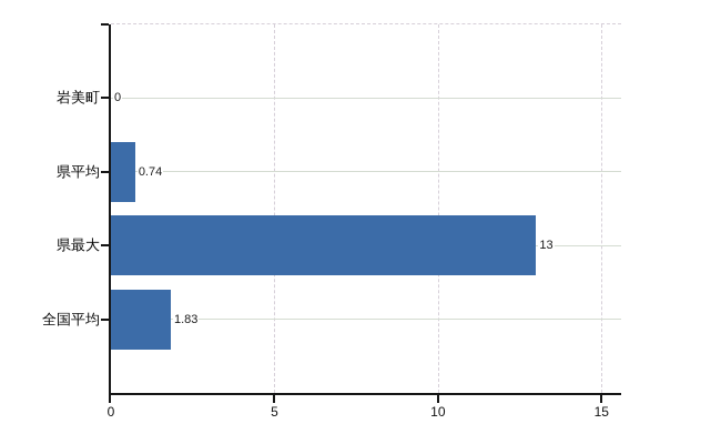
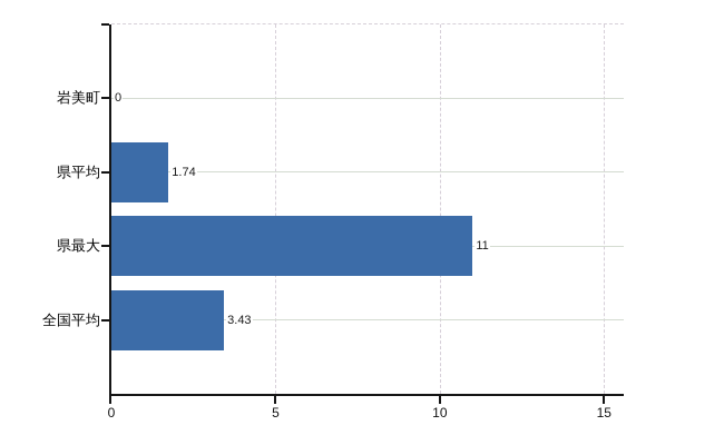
県平均: 0.74 -> 1.74
県最大: 13 -> 11
全国平均: 1.83 -> 3.43
